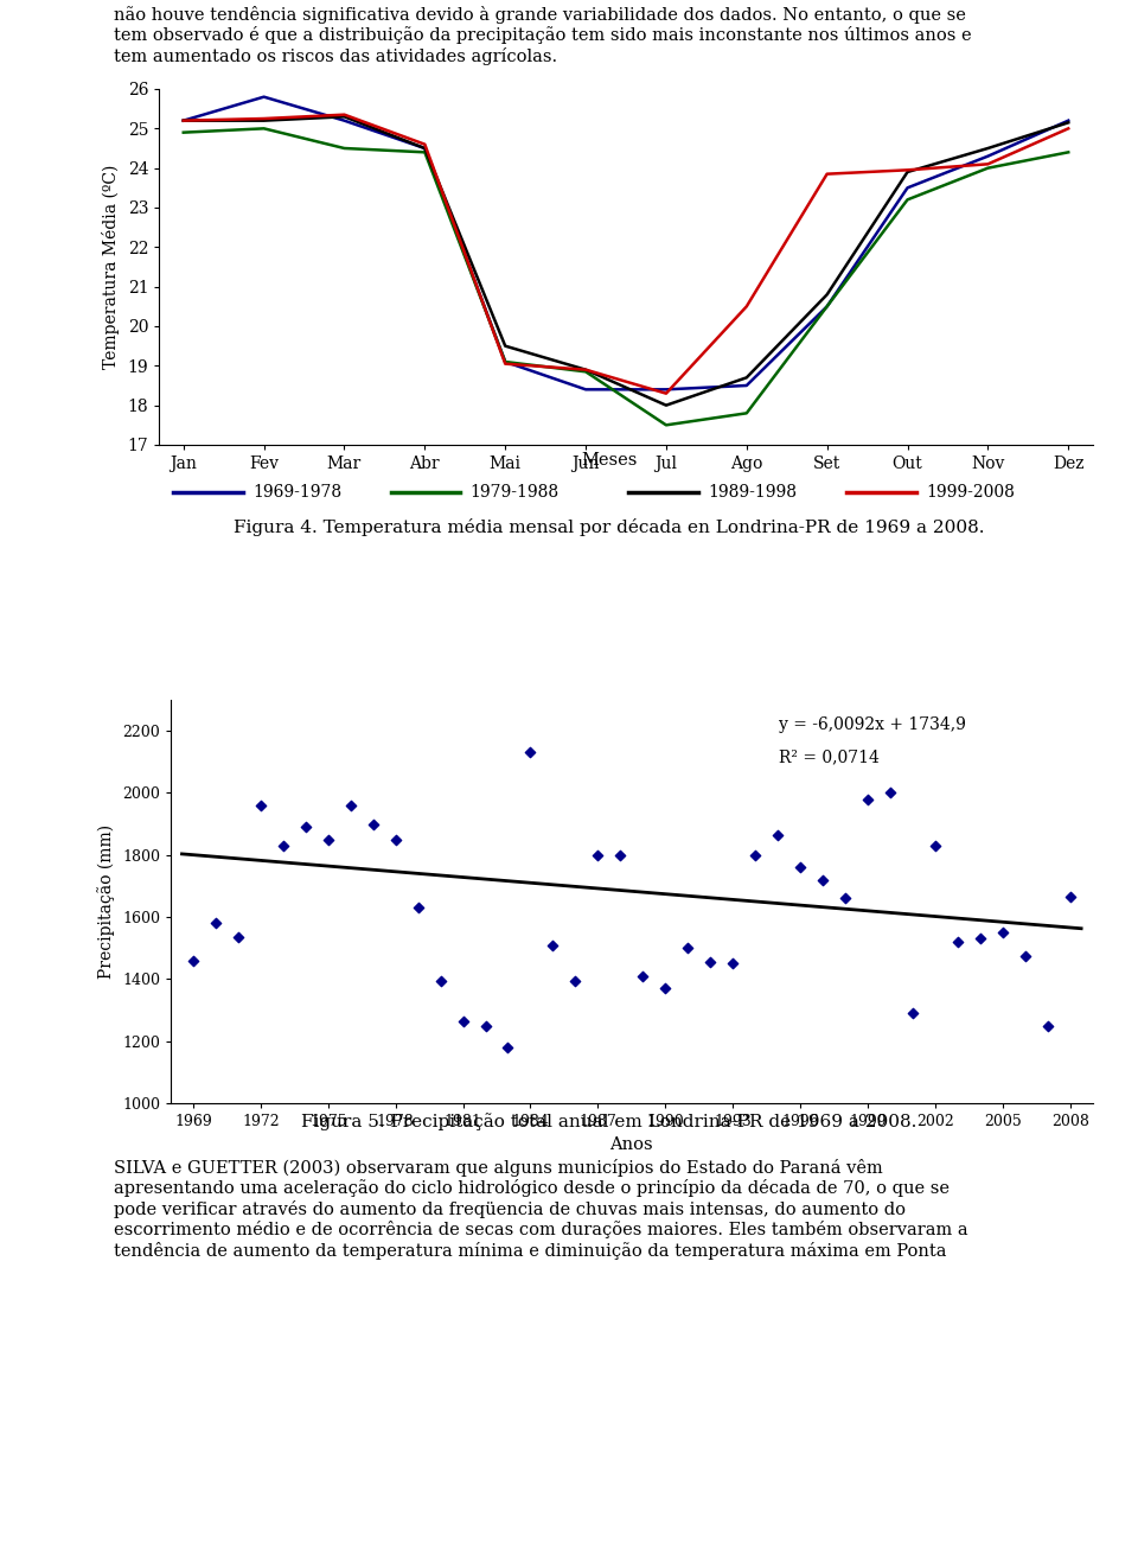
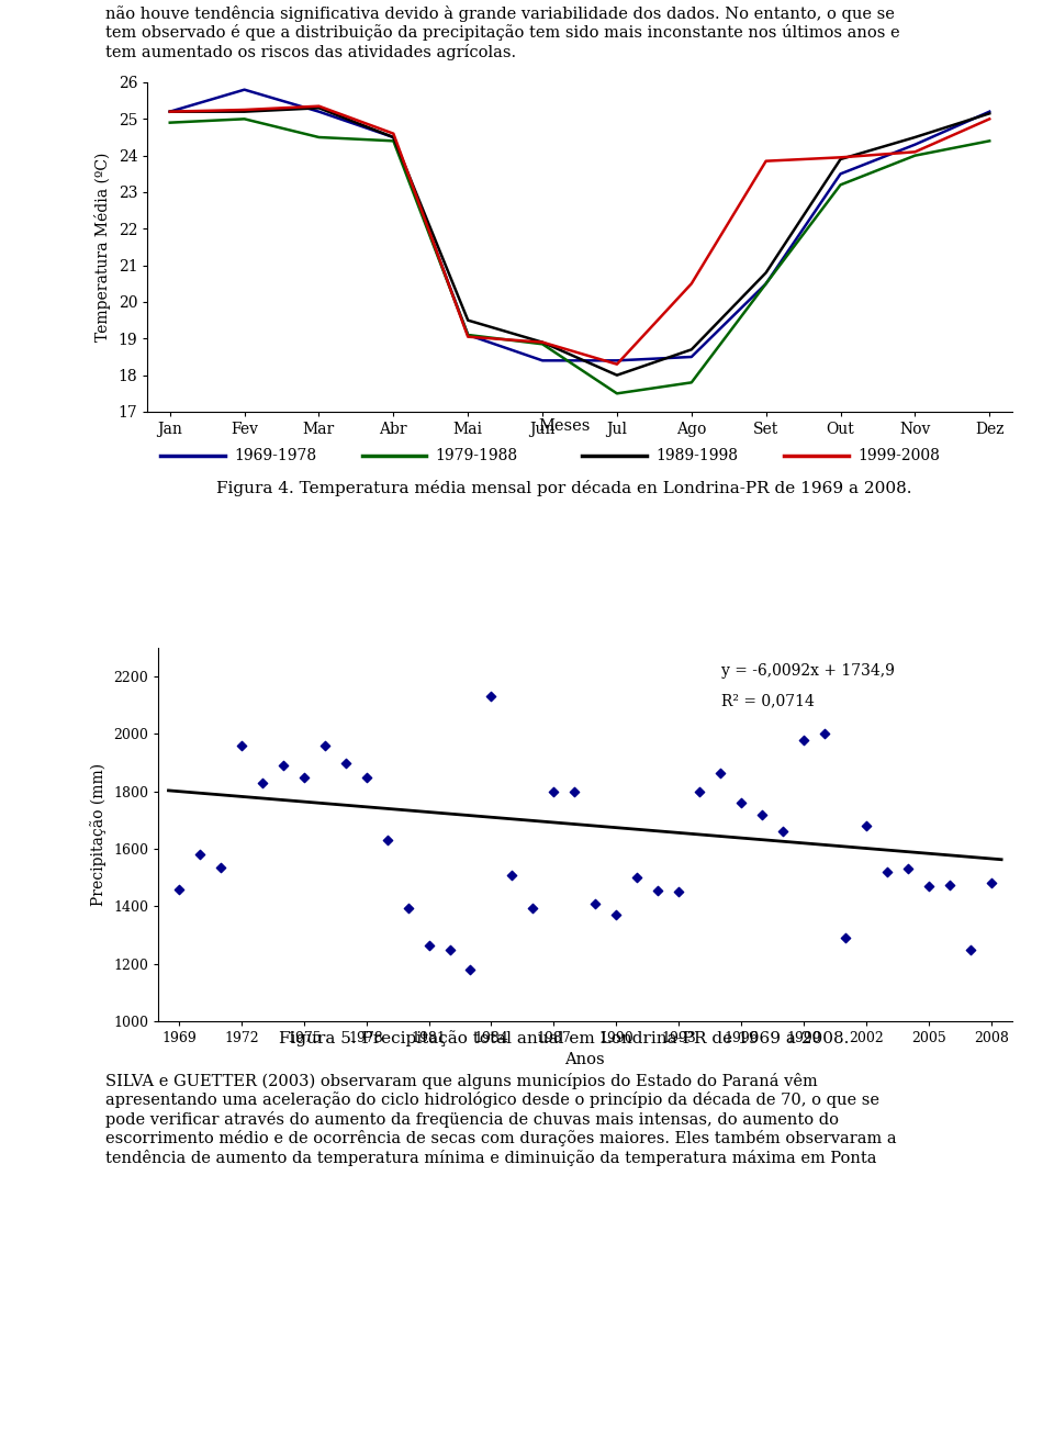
2002: 1830 -> 1680
2005: 1550 -> 1470
2008: 1665 -> 1480
